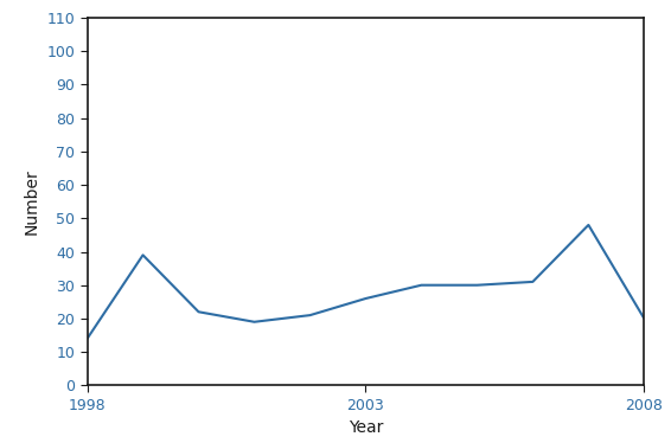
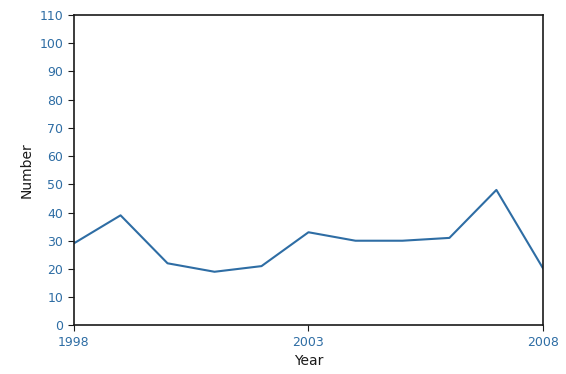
1998: 14 -> 29
2003: 26 -> 33
